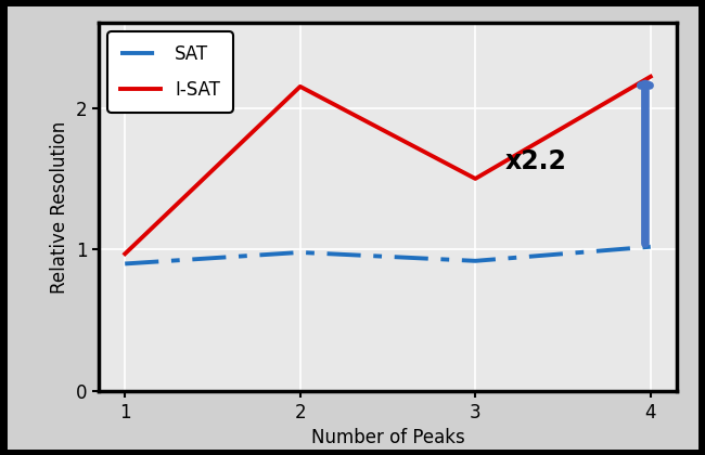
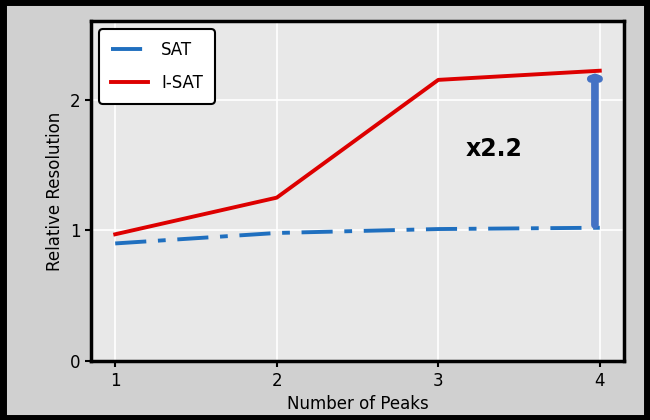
I-SAT/2: 2.15 -> 1.25
SAT/3: 0.92 -> 1.01
I-SAT/3: 1.50 -> 2.15
